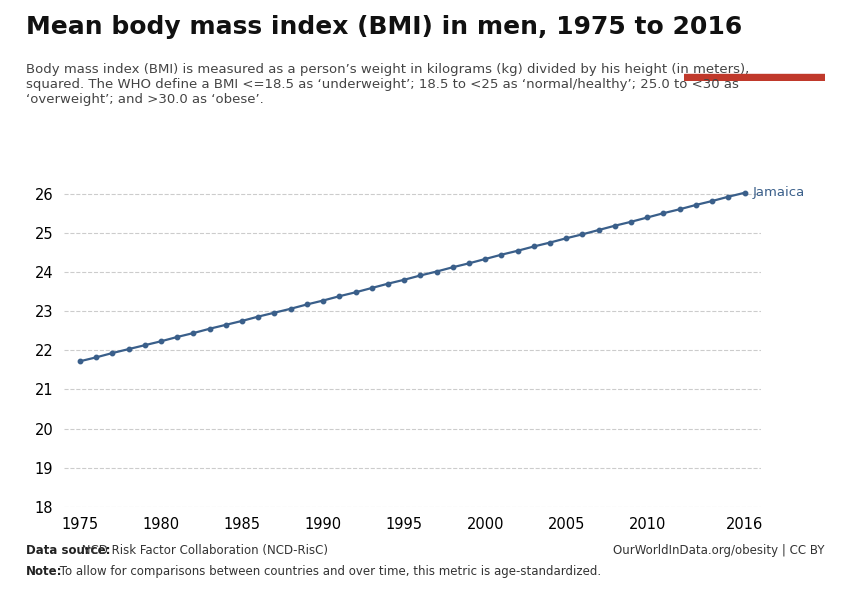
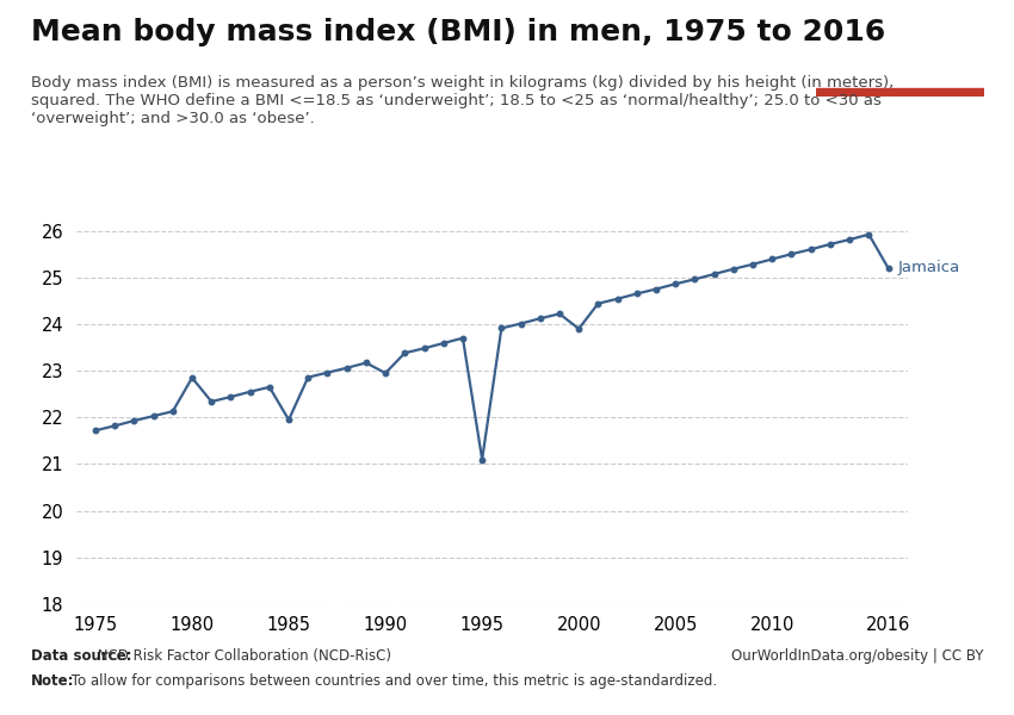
1980: 22.23 -> 22.85
1985: 22.75 -> 21.95
1990: 23.27 -> 22.95
1995: 23.80 -> 21.10
2000: 24.33 -> 23.90
2016: 26.02 -> 25.20
